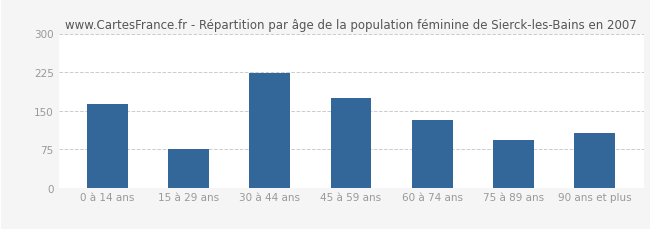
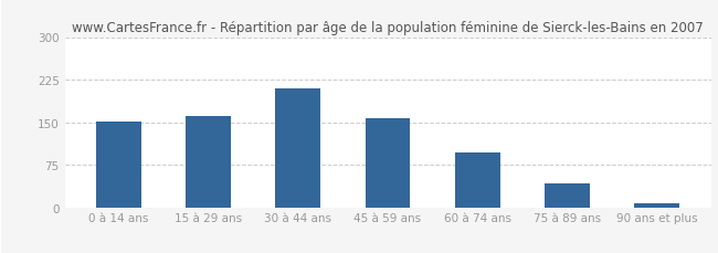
0 à 14 ans: 162 -> 152
15 à 29 ans: 76 -> 161
30 à 44 ans: 224 -> 210
45 à 59 ans: 174 -> 157
60 à 74 ans: 132 -> 97
75 à 89 ans: 92 -> 42
90 ans et plus: 106 -> 7
